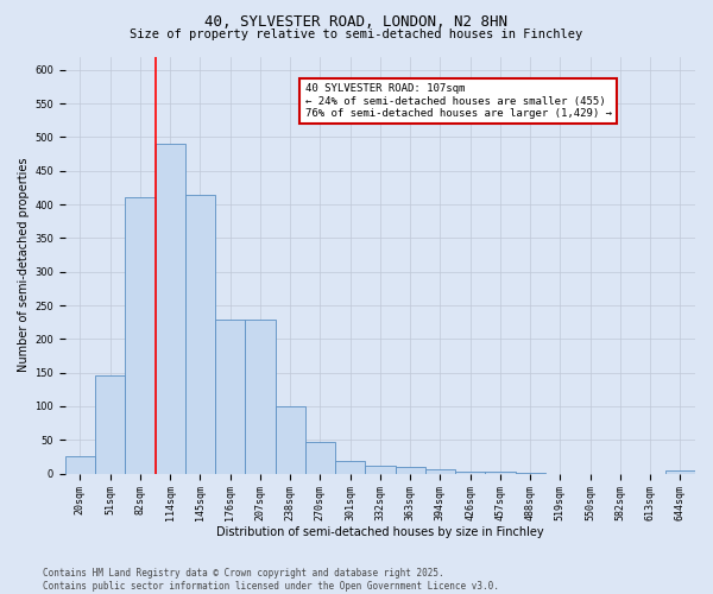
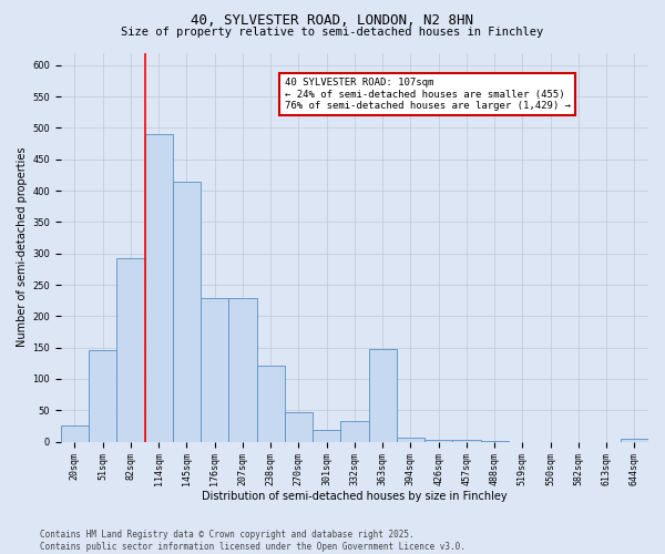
82sqm: 410 -> 292
238sqm: 100 -> 122
332sqm: 12 -> 32
363sqm: 10 -> 148
